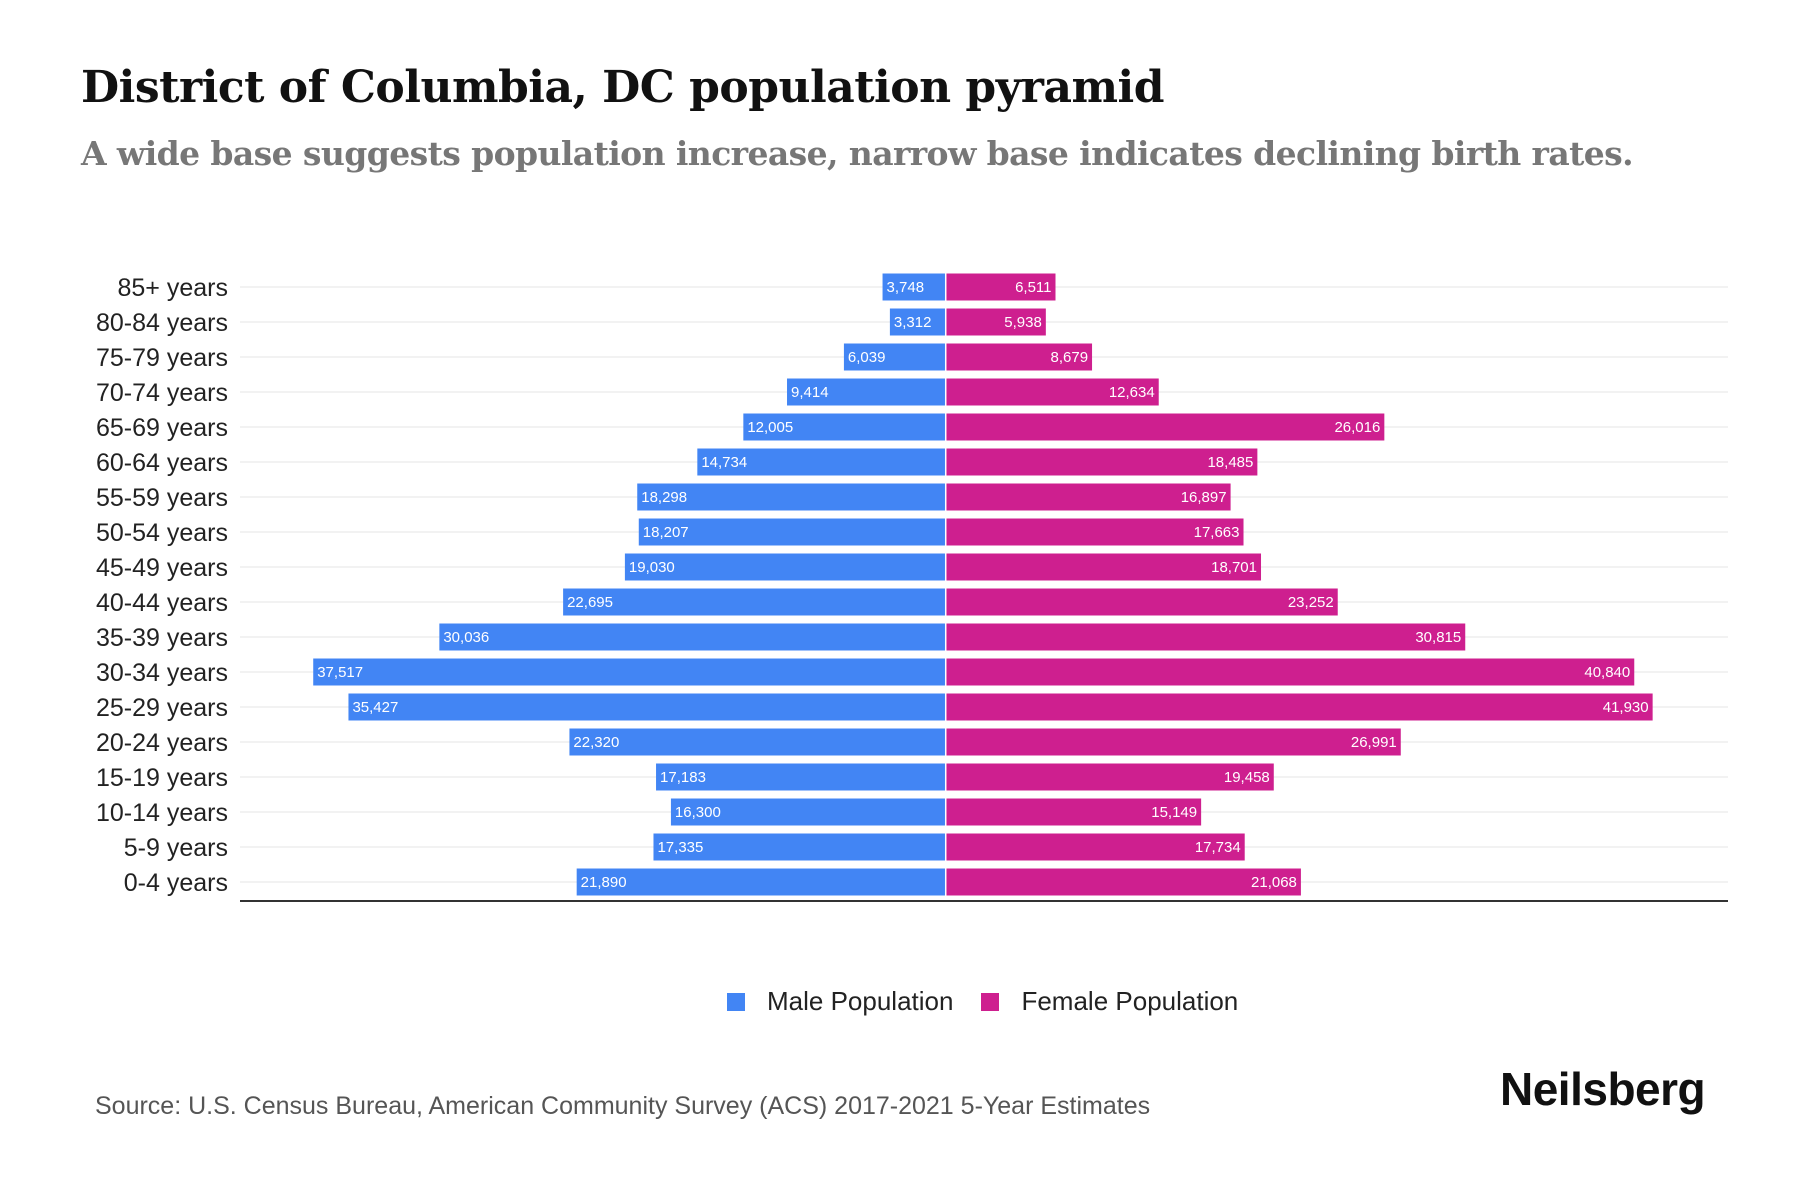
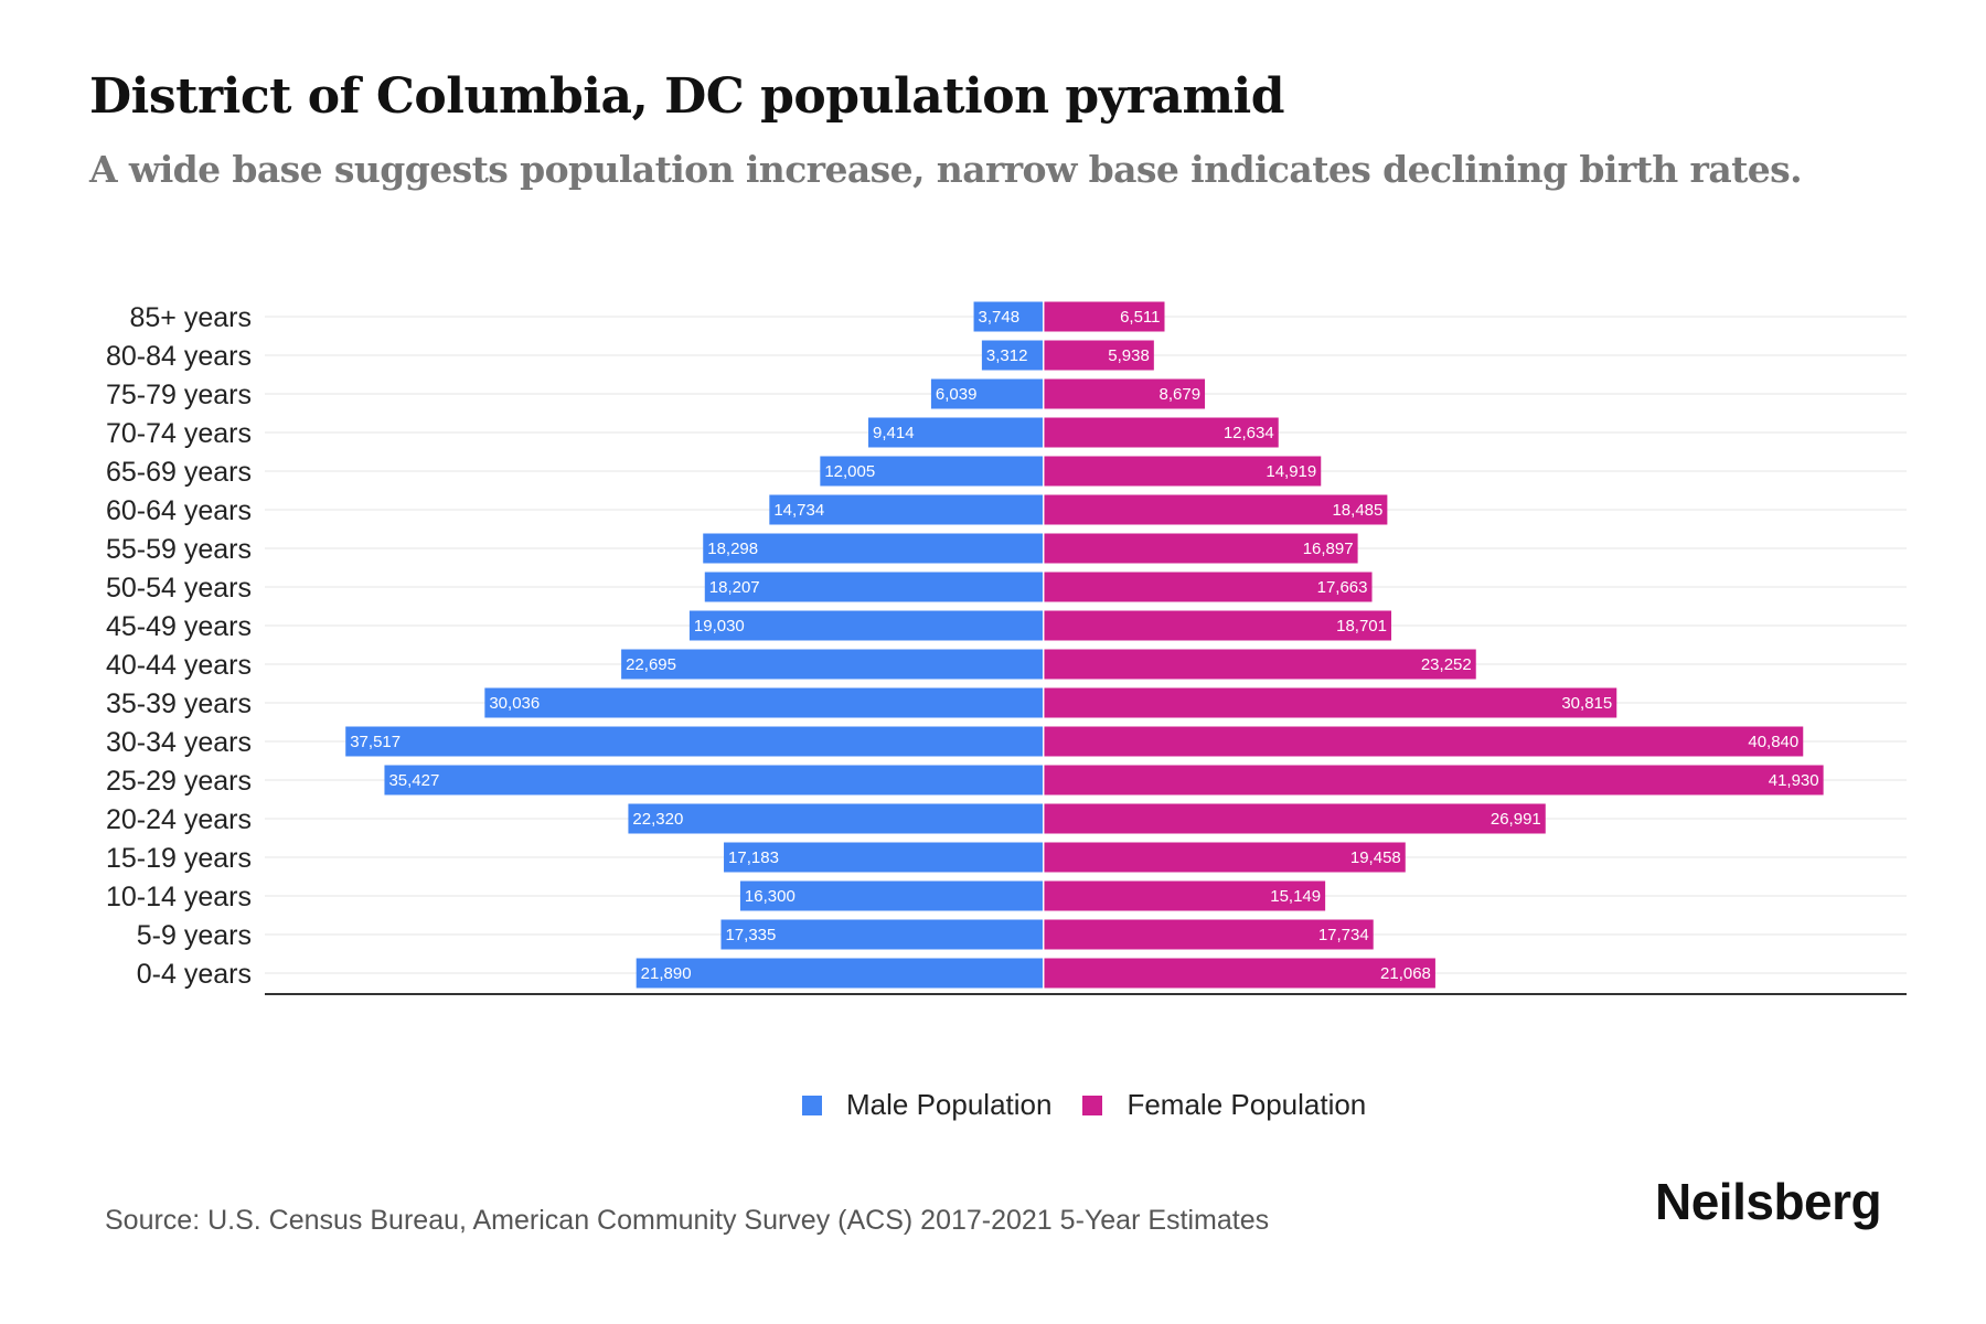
Female Population/65-69 years: 26,016 -> 14,919
